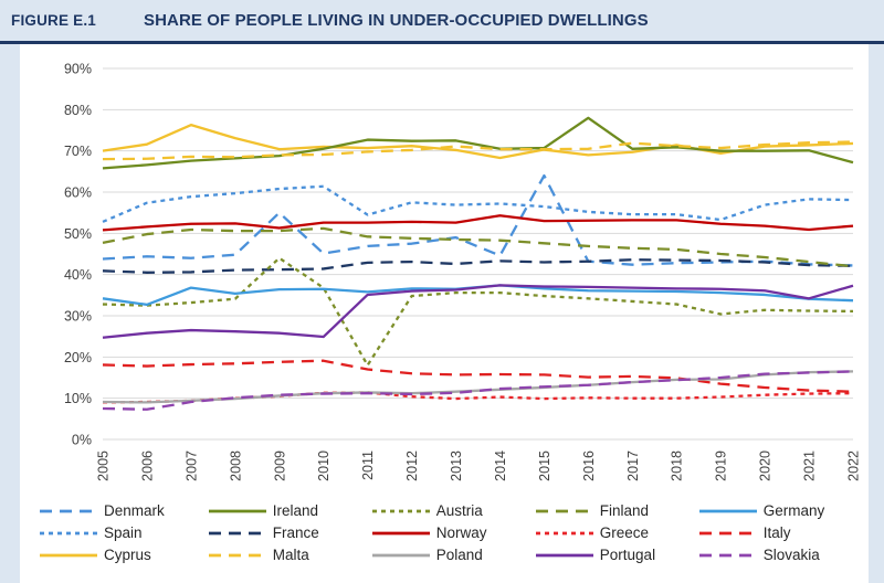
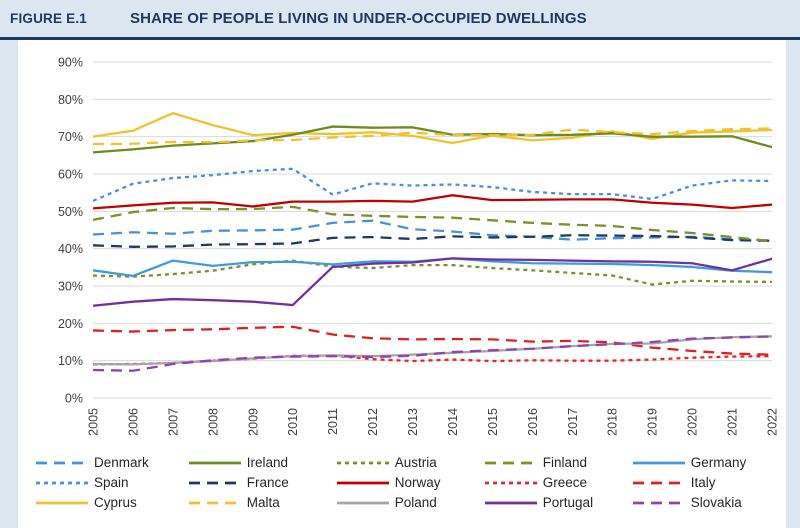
Denmark/2009: 55% -> 45%
Austria/2009: 44% -> 36%
Austria/2011: 18% -> 35%
Denmark/2013: 49% -> 45%
Denmark/2015: 64% -> 44%
Ireland/2016: 78% -> 70%
